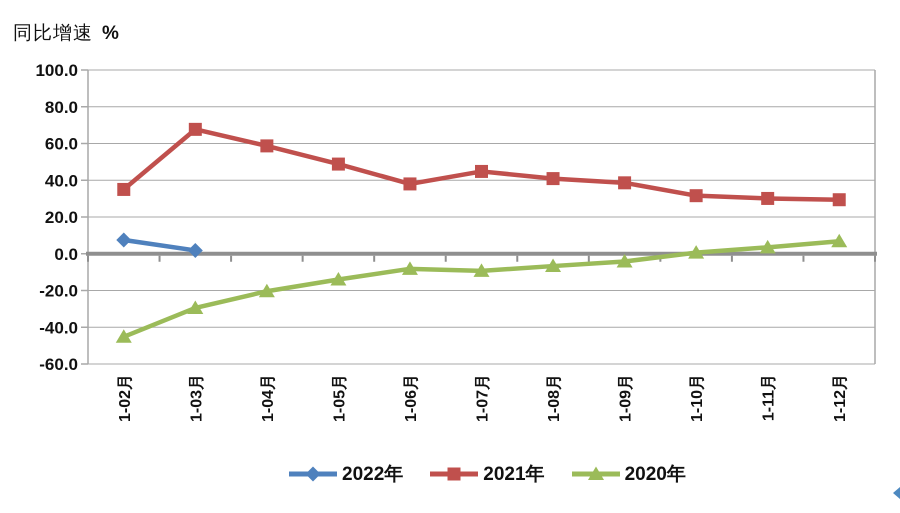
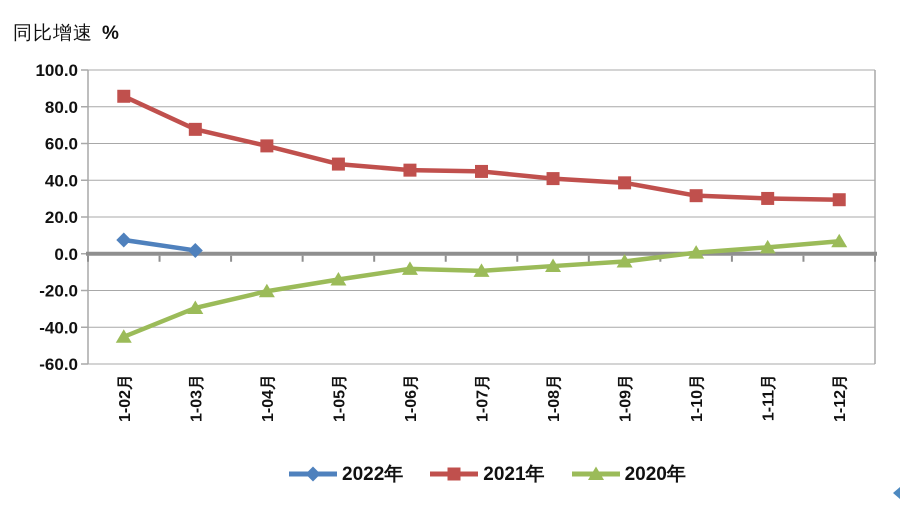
2021年/1-02月: 35 -> 86
2021年/1-06月: 38 -> 46
